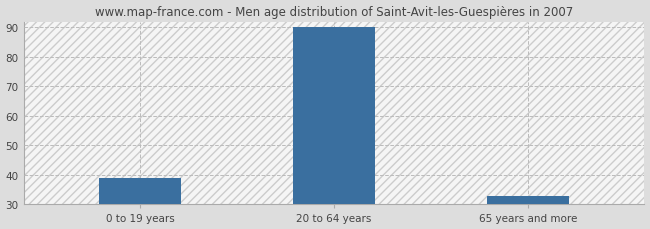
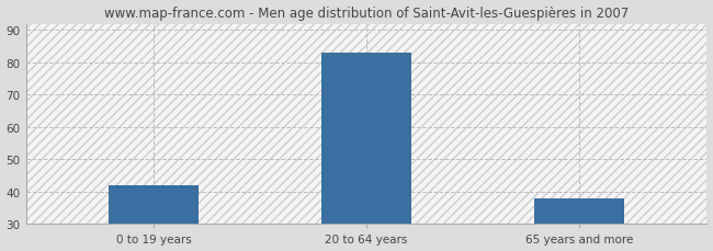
0 to 19 years: 39 -> 42
20 to 64 years: 90 -> 83
65 years and more: 33 -> 38
